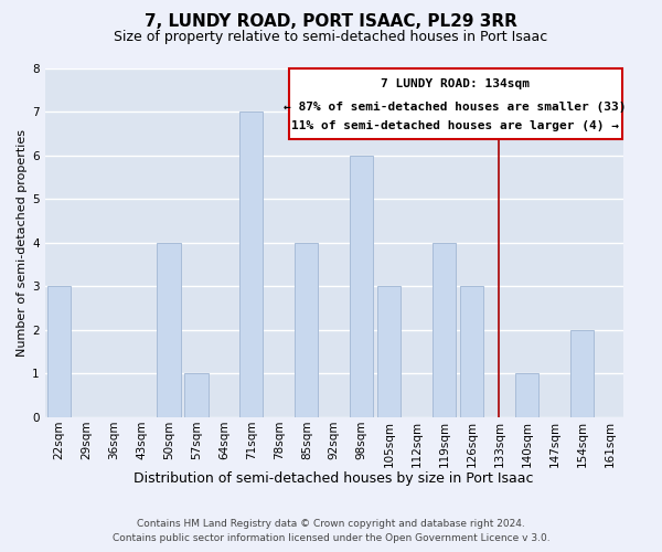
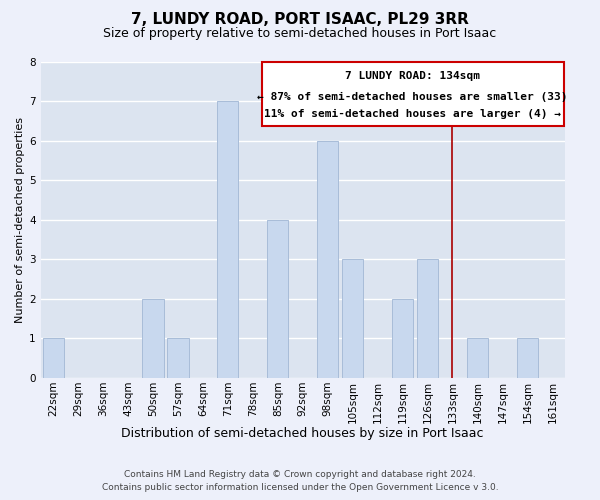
22sqm: 3 -> 1
50sqm: 4 -> 2
119sqm: 4 -> 2
154sqm: 2 -> 1
